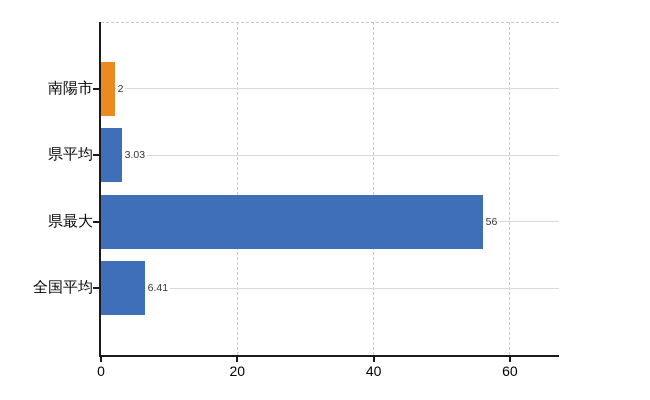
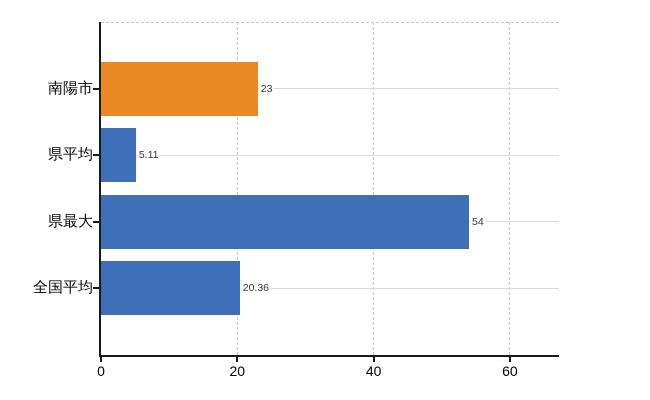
南陽市: 2 -> 23
県平均: 3.03 -> 5.11
県最大: 56 -> 54
全国平均: 6.41 -> 20.36
